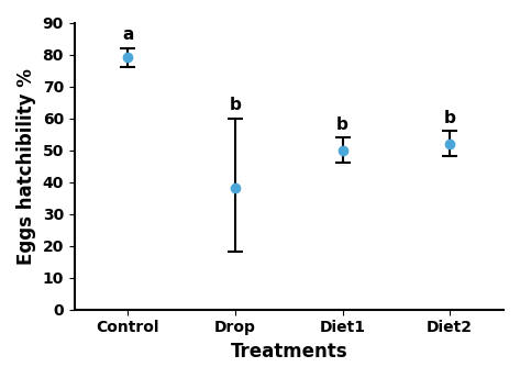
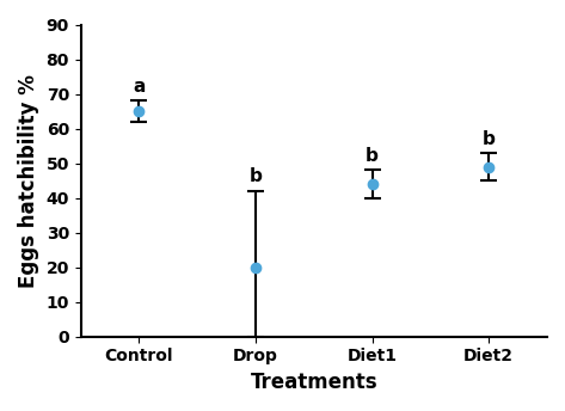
Control: 79 -> 65
Drop: 38 -> 20
Diet1: 50 -> 44
Diet2: 52 -> 49
